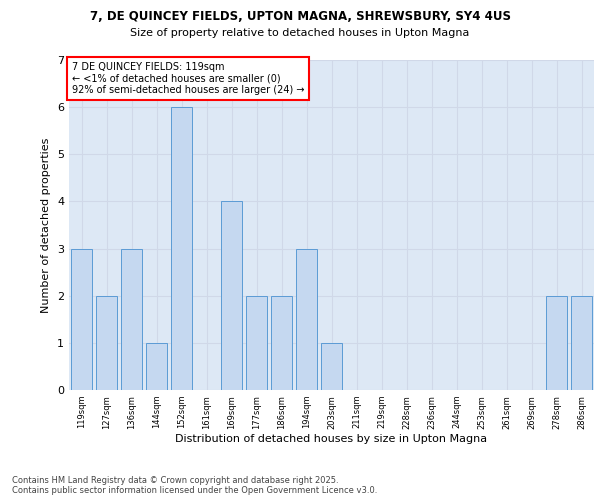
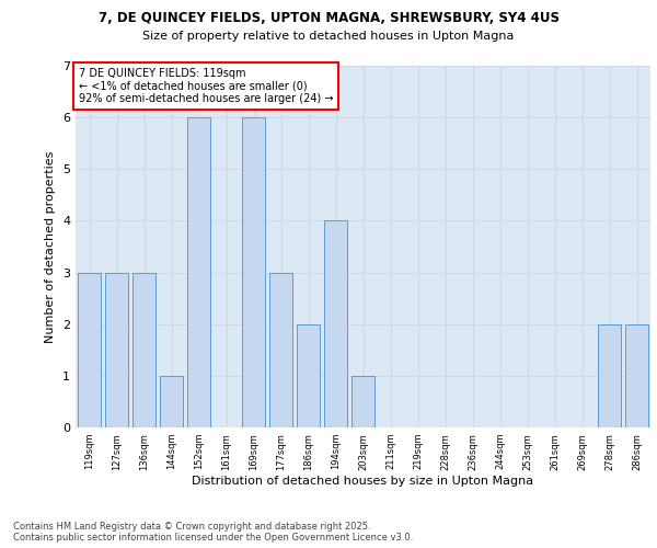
127sqm: 2 -> 3
169sqm: 4 -> 6
177sqm: 2 -> 3
194sqm: 3 -> 4
